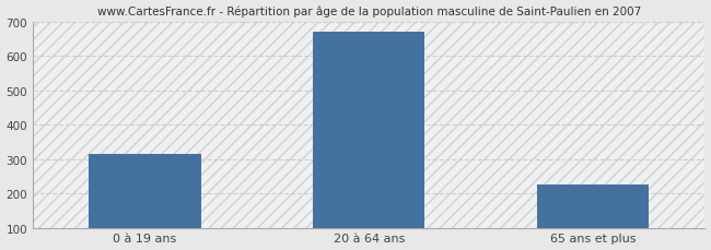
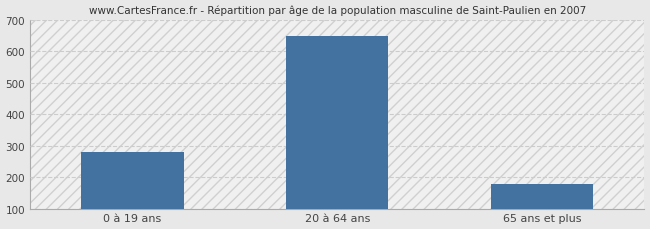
0 à 19 ans: 315 -> 280
20 à 64 ans: 670 -> 650
65 ans et plus: 225 -> 178
